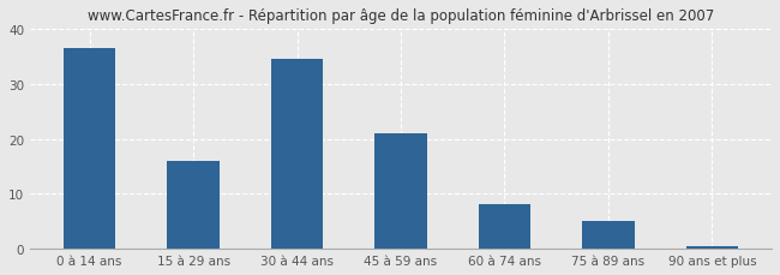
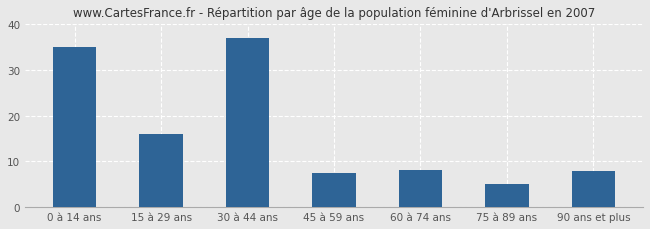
0 à 14 ans: 36.5 -> 35.0
30 à 44 ans: 34.5 -> 37.0
45 à 59 ans: 21.1 -> 7.5
90 ans et plus: 0.4 -> 8.0
